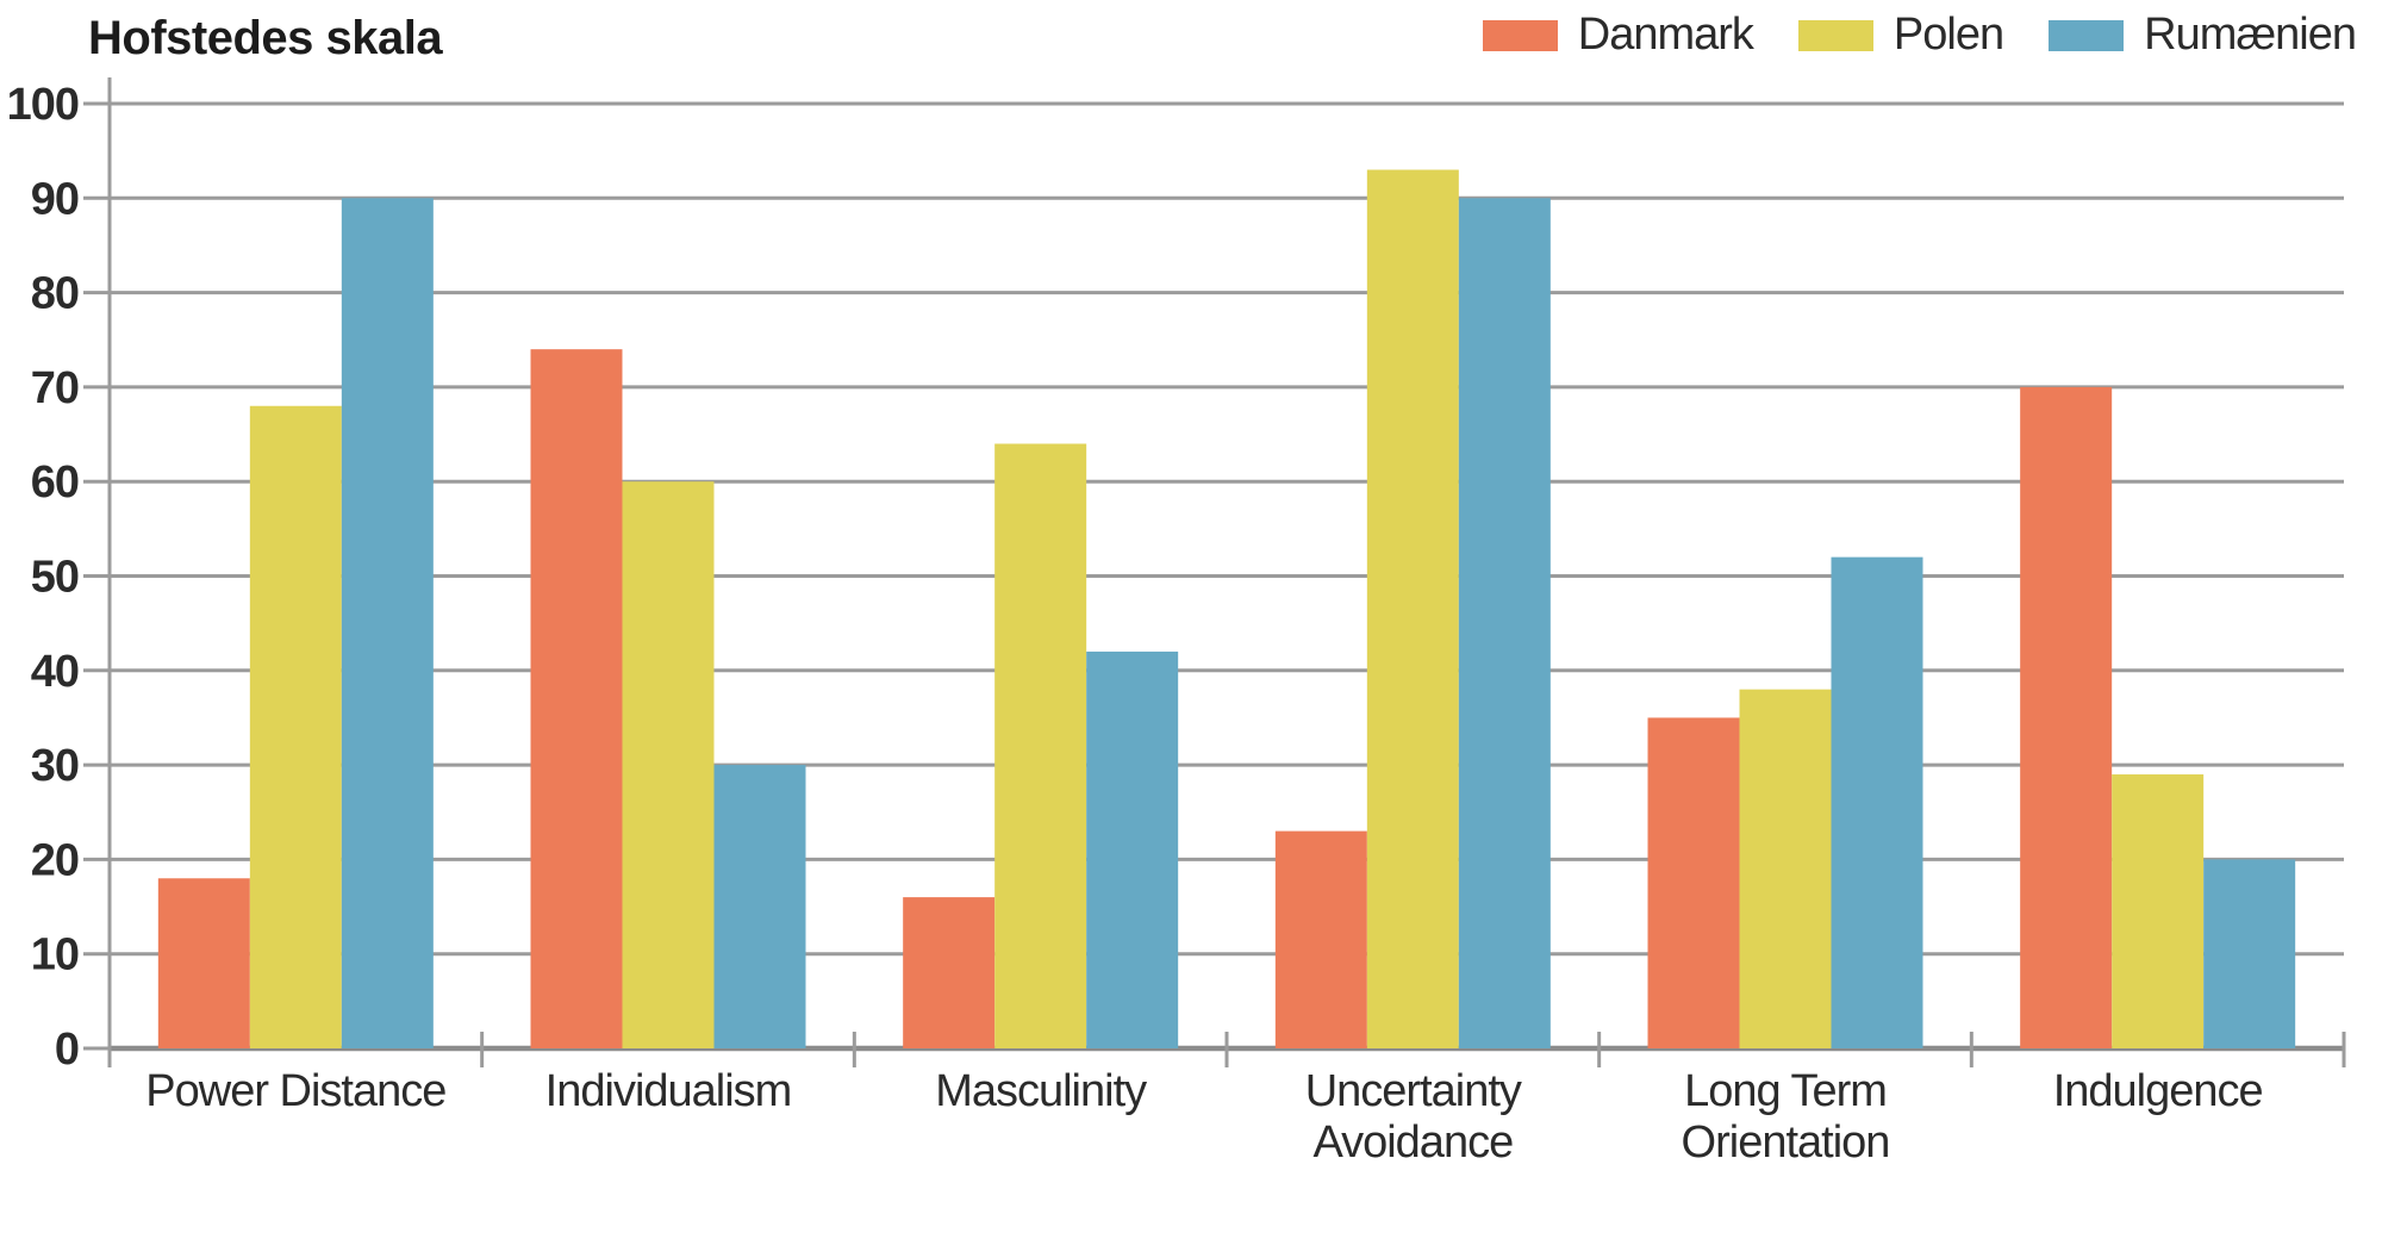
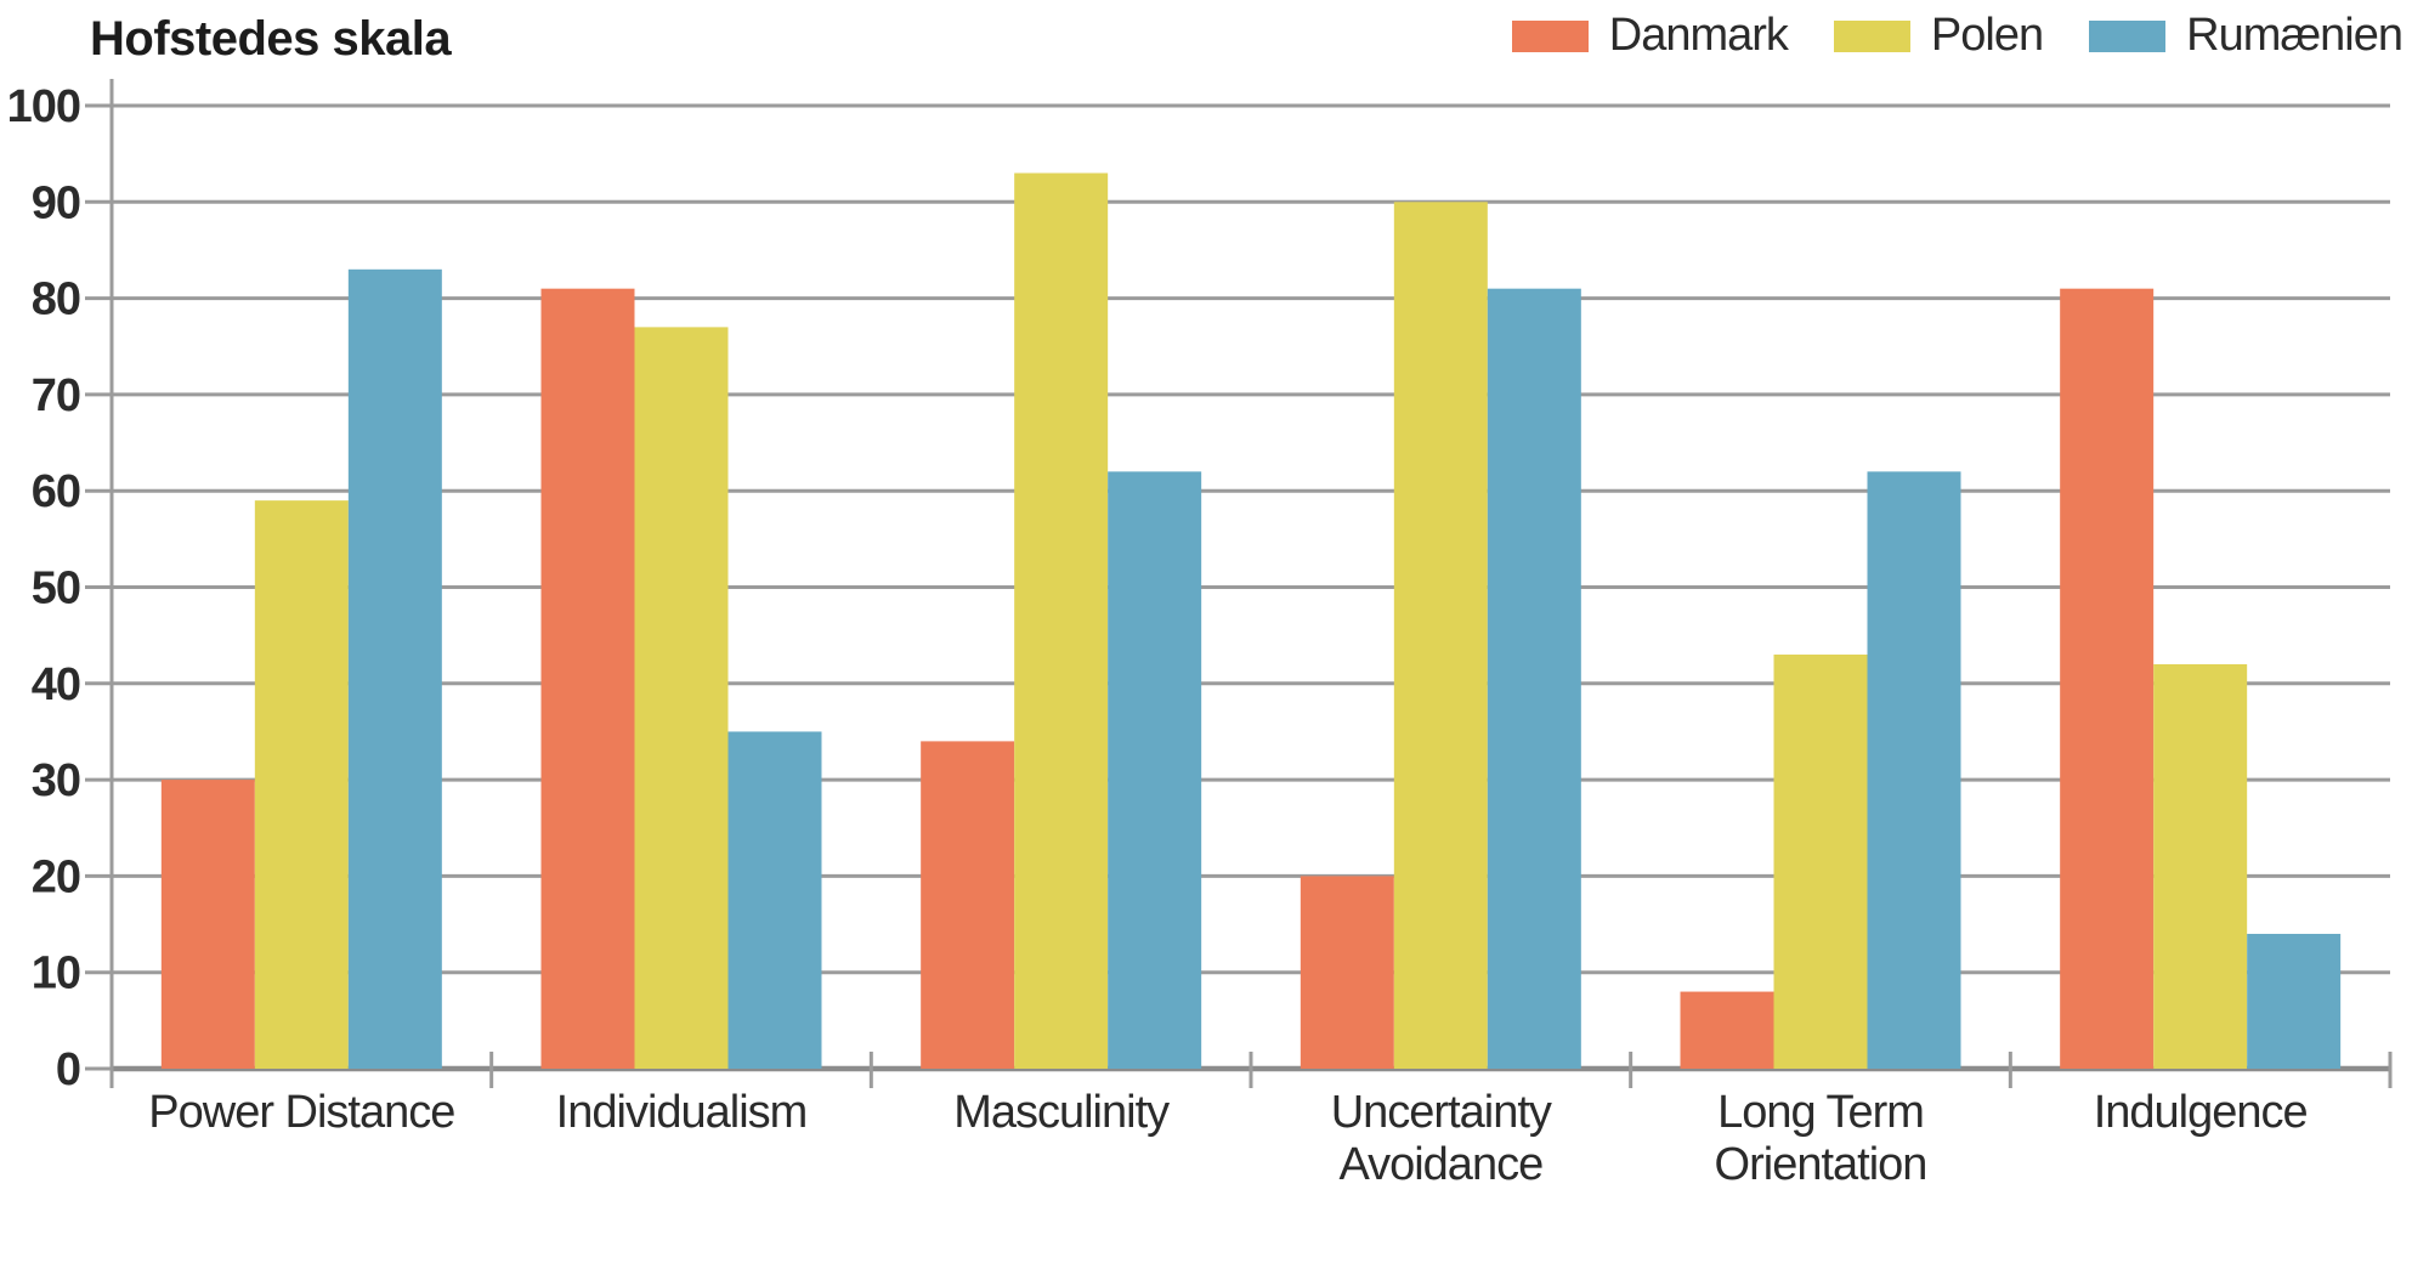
Danmark/Power Distance: 18 -> 30
Polen/Power Distance: 68 -> 59
Rumænien/Power Distance: 90 -> 83
Danmark/Individualism: 74 -> 81
Polen/Individualism: 60 -> 77
Rumænien/Individualism: 30 -> 35
Danmark/Masculinity: 16 -> 34
Polen/Masculinity: 64 -> 93
Rumænien/Masculinity: 42 -> 62
Danmark/Uncertainty Avoidance: 23 -> 20
Polen/Uncertainty Avoidance: 93 -> 90
Rumænien/Uncertainty Avoidance: 90 -> 81
Danmark/Long Term Orientation: 35 -> 8
Polen/Long Term Orientation: 38 -> 43
Rumænien/Long Term Orientation: 52 -> 62
Danmark/Indulgence: 70 -> 81
Polen/Indulgence: 29 -> 42
Rumænien/Indulgence: 20 -> 14
